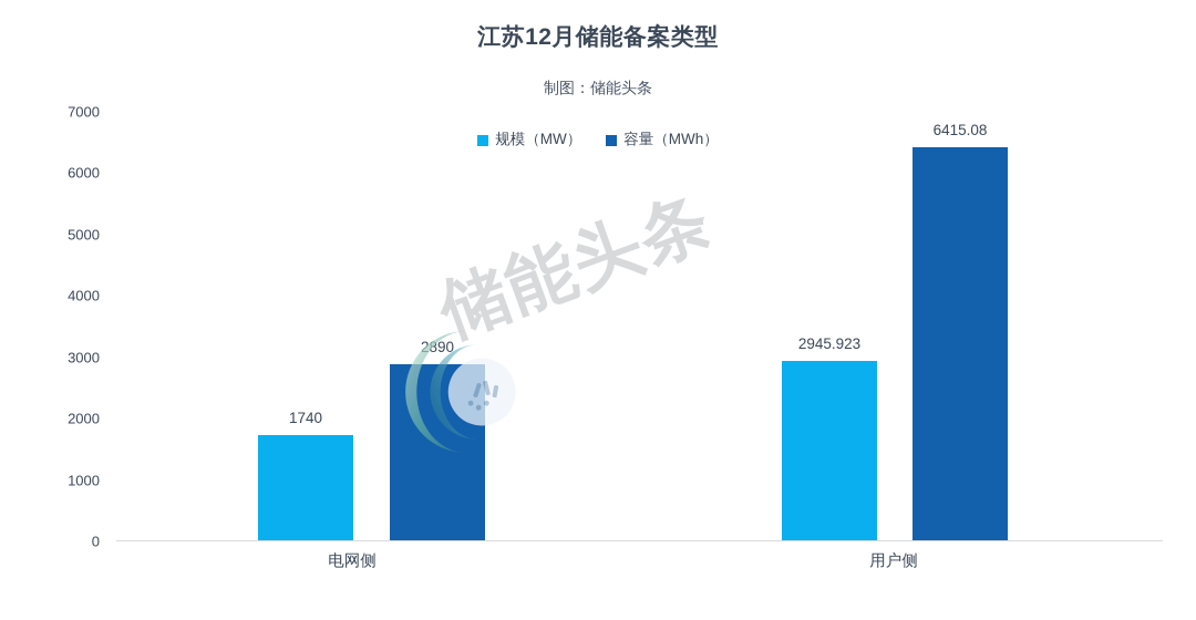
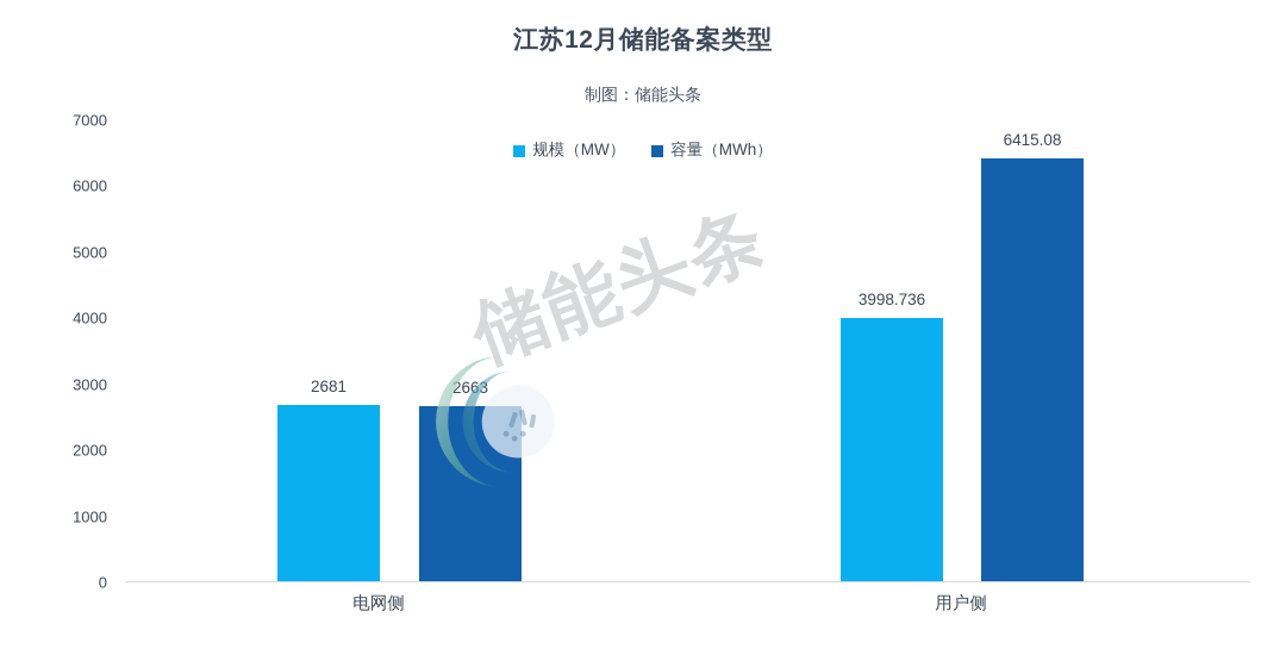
规模（MW）/电网侧: 1740 -> 2681
容量（MWh）/电网侧: 2890 -> 2663
规模（MW）/用户侧: 2945.923 -> 3998.736
